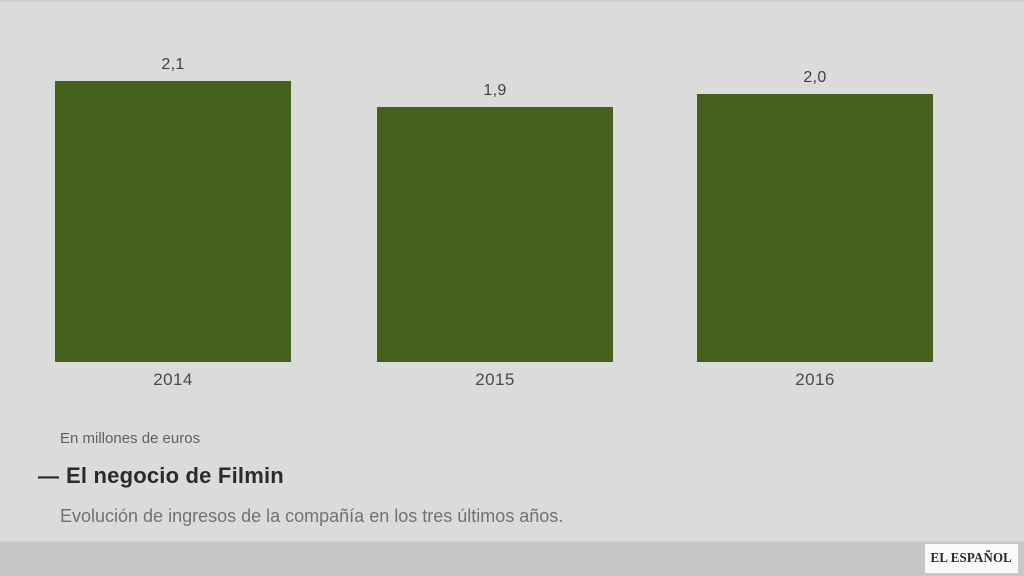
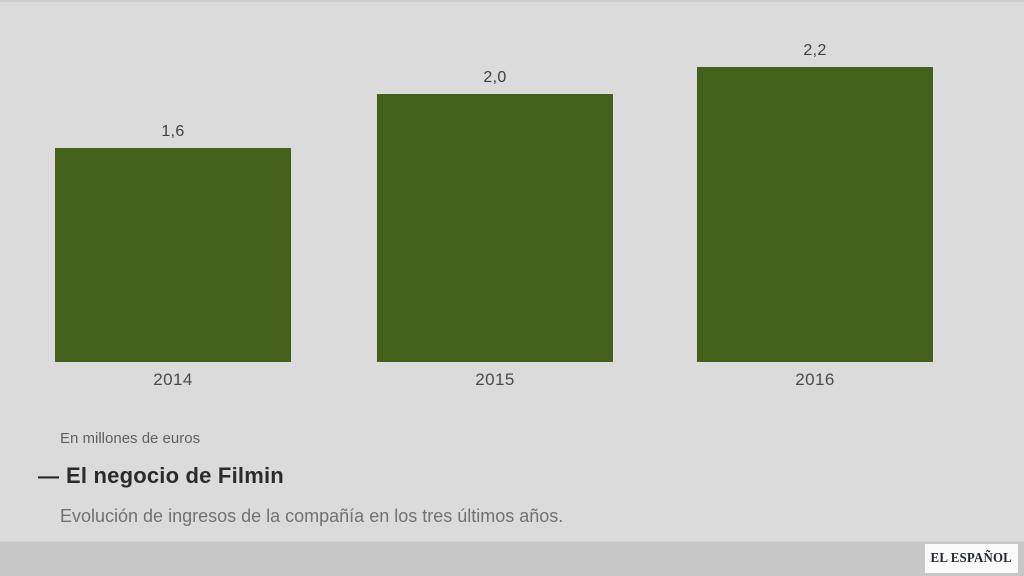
2014: 2,1 -> 1,6
2015: 1,9 -> 2,0
2016: 2,0 -> 2,2
